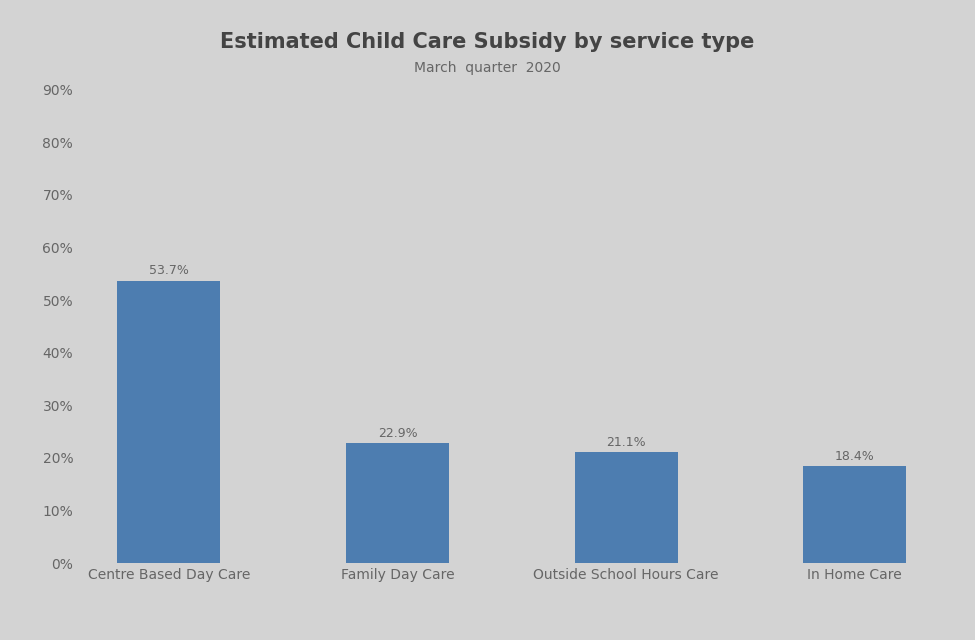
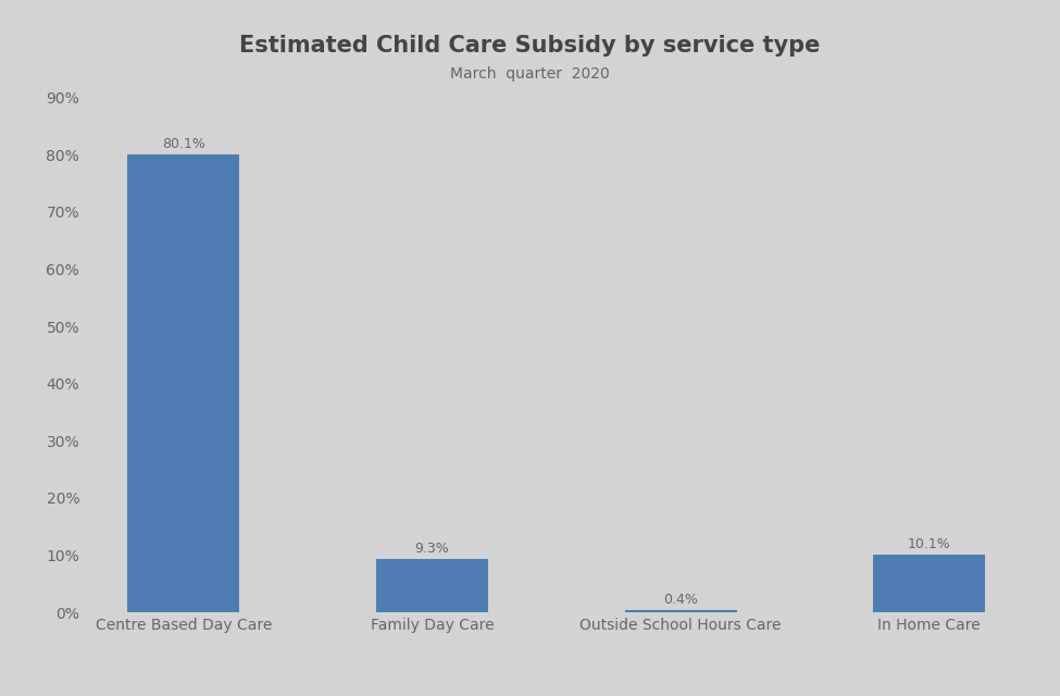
Centre Based Day Care: 53.7% -> 80.1%
Family Day Care: 22.9% -> 9.3%
Outside School Hours Care: 21.1% -> 0.4%
In Home Care: 18.4% -> 10.1%
